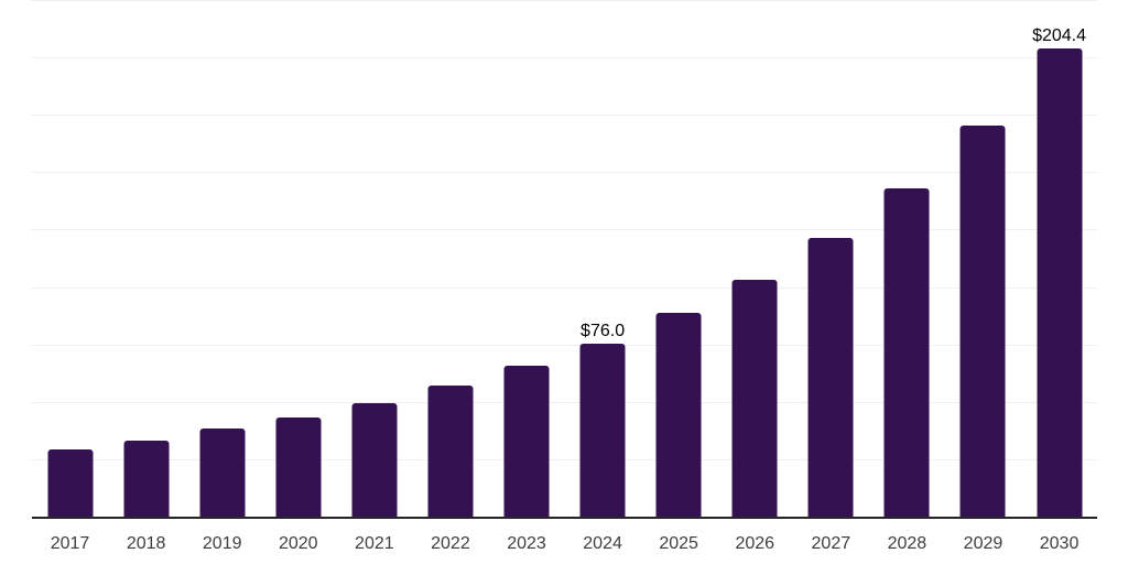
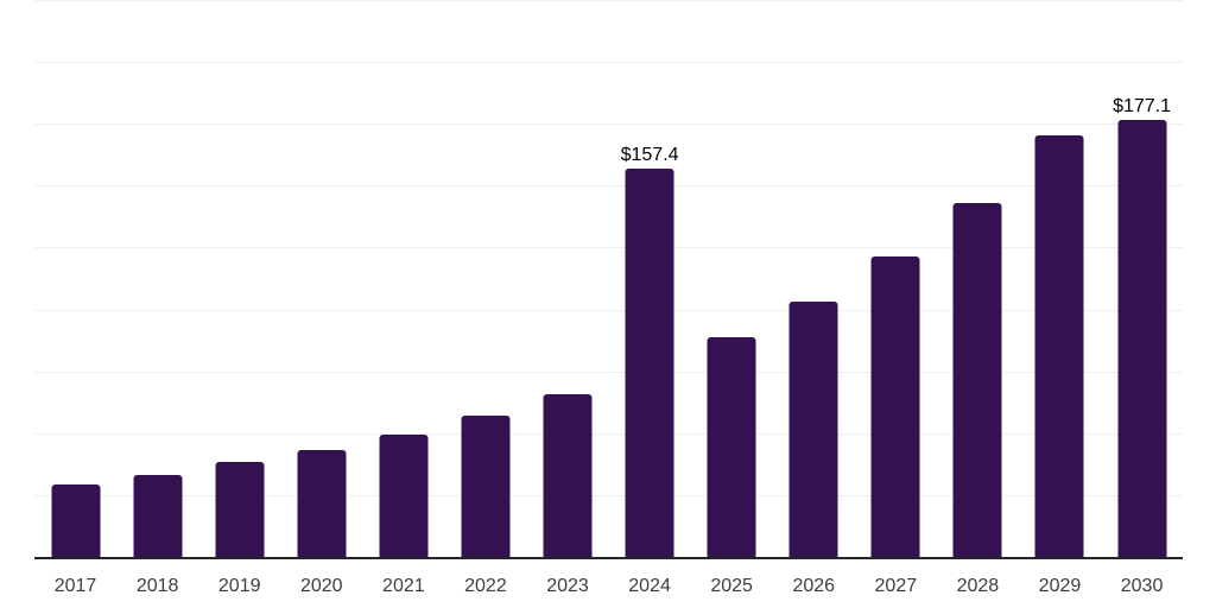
2024: $76.0 -> $157.4
2030: $204.4 -> $177.1
